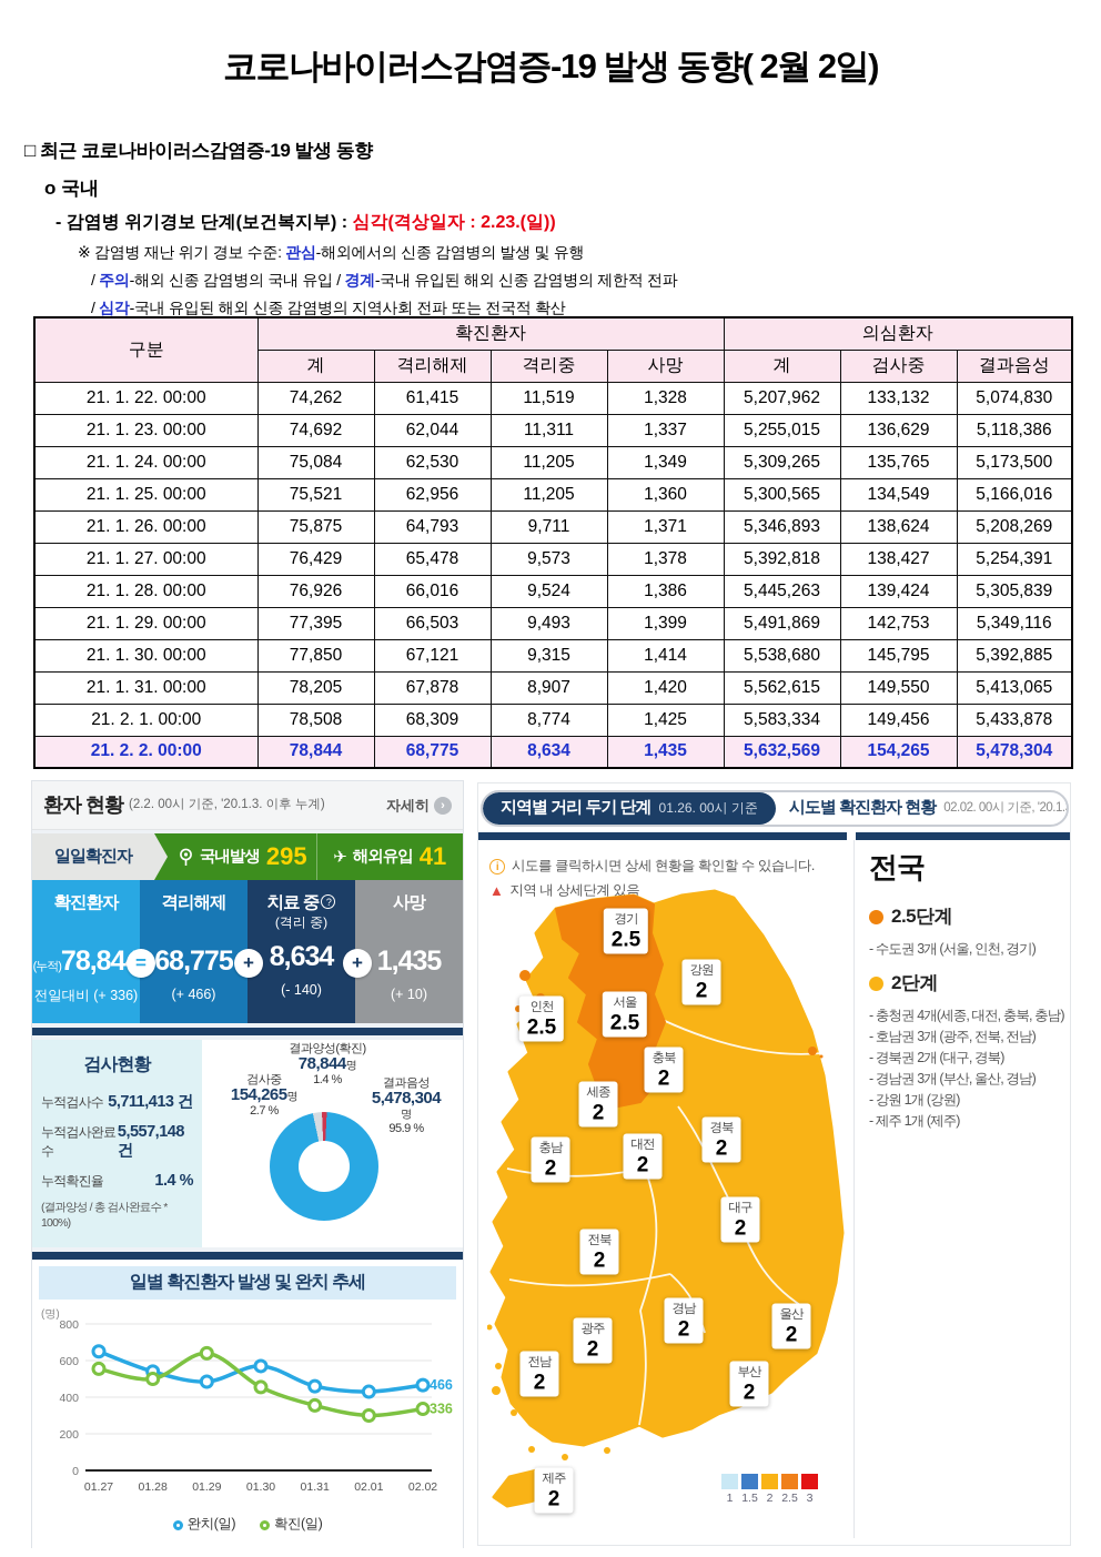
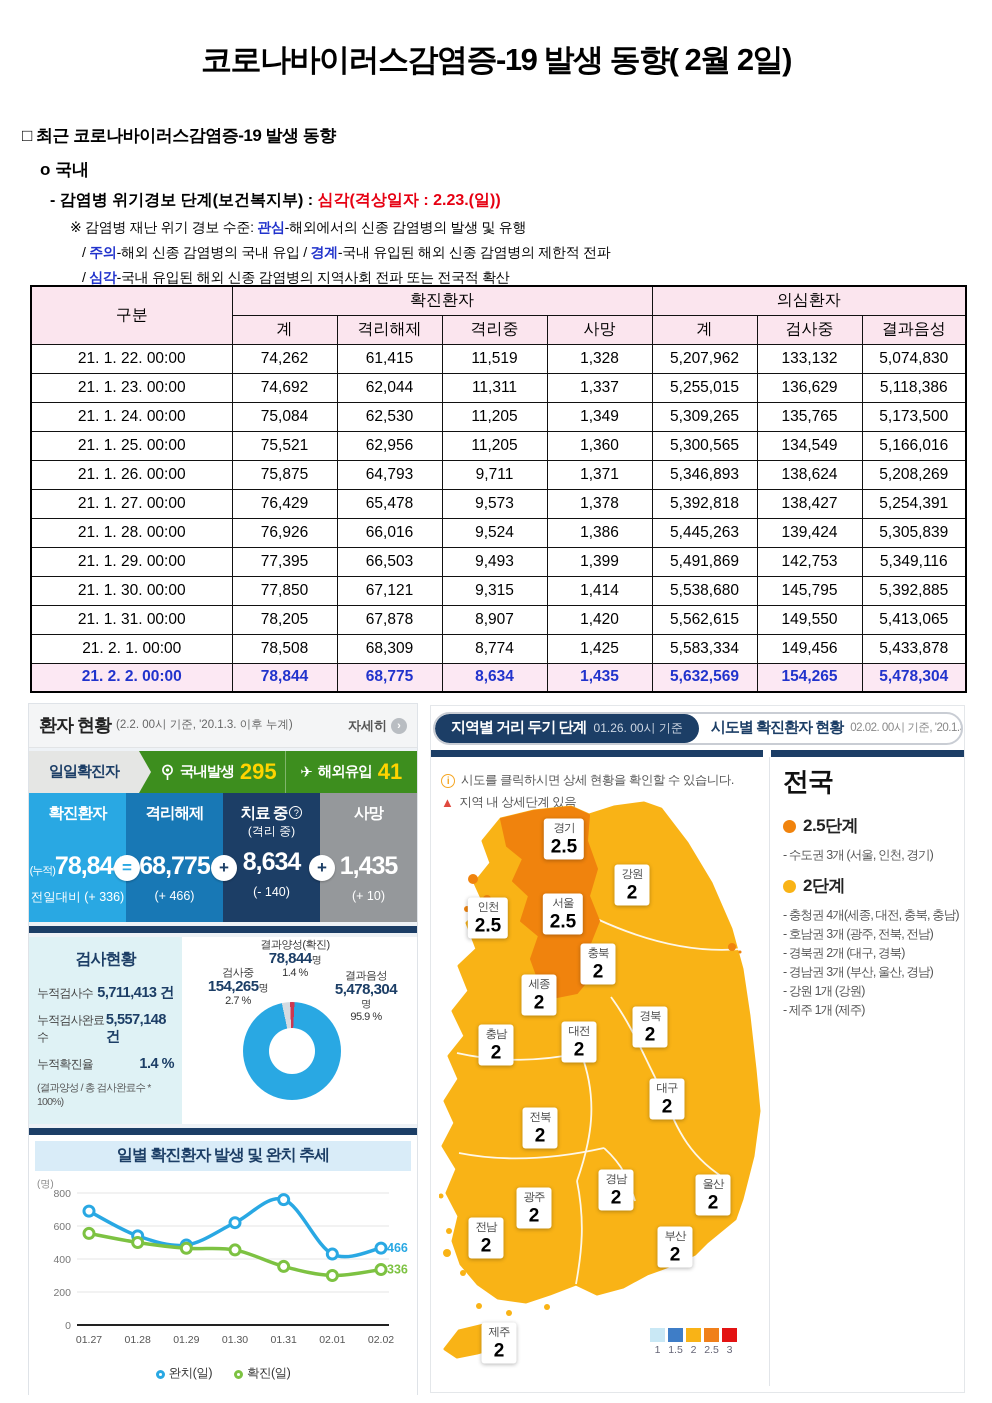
완치(일)/01.27: 650 -> 690
확진(일)/01.29: 640 -> 460
완치(일)/01.30: 570 -> 620
완치(일)/01.31: 460 -> 760
